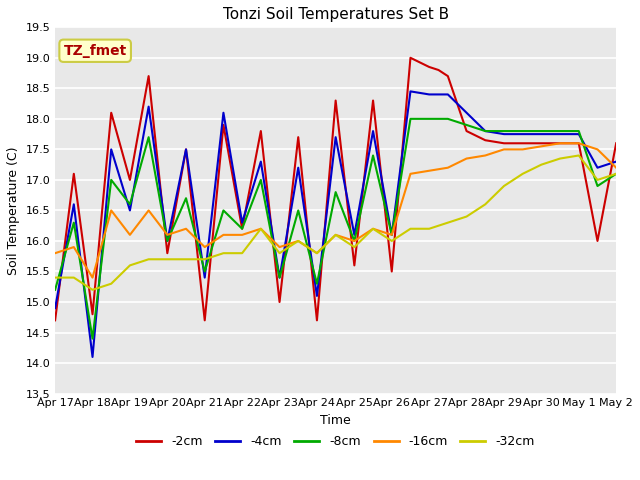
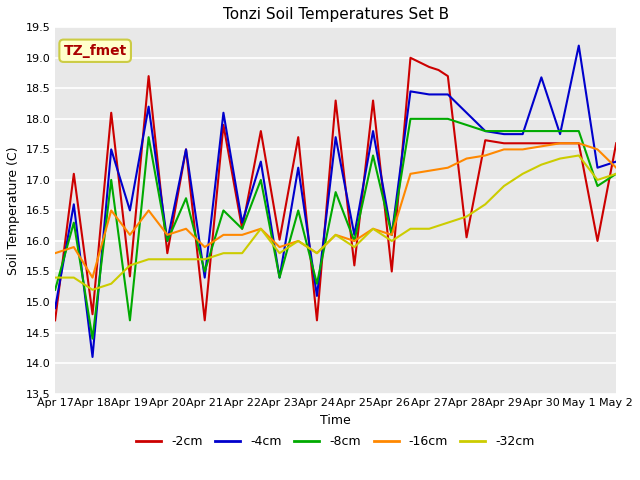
-2cm/Apr 19: 17.00 -> 15.42
-8cm/Apr 19: 16.6 -> 14.7
-2cm/Apr 23: 15.00 -> 16.02
-2cm/Apr 28: 17.80 -> 16.06
-4cm/Apr 30: 17.75 -> 18.68
-4cm/May 1: 17.75 -> 19.20
